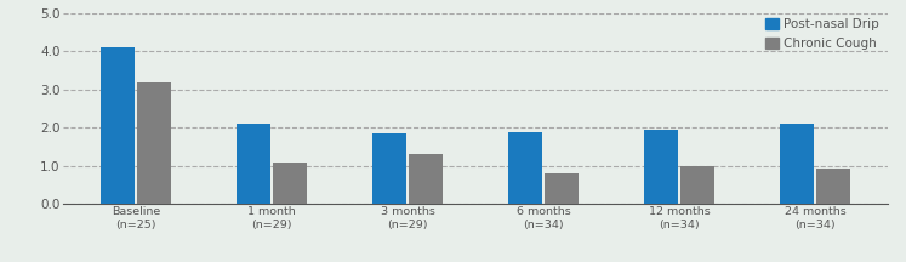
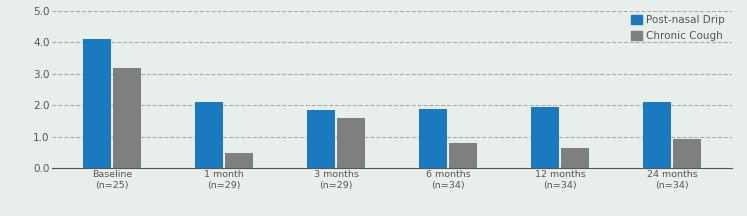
Chronic Cough/1 month (n=29): 1.10 -> 0.50
Chronic Cough/3 months (n=29): 1.30 -> 1.60
Chronic Cough/12 months (n=34): 1.00 -> 0.65
